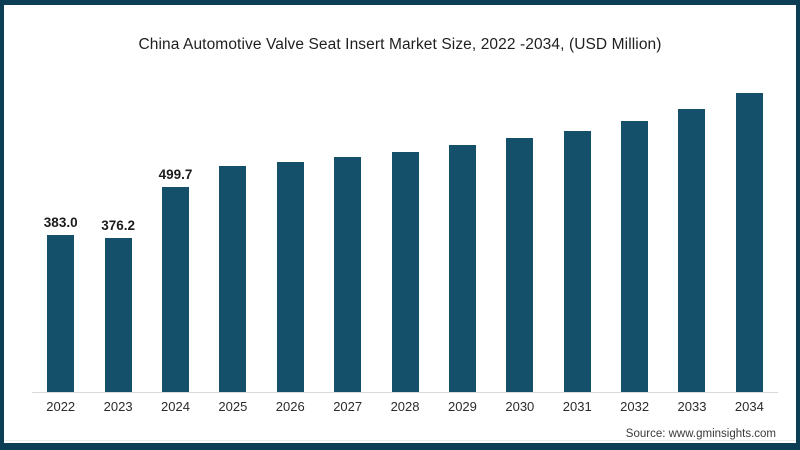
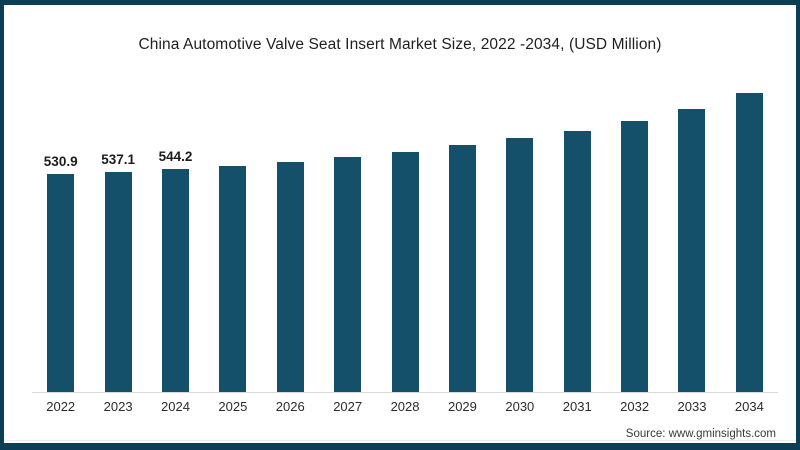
2022: 383.0 -> 530.9
2023: 376.2 -> 537.1
2024: 499.7 -> 544.2
